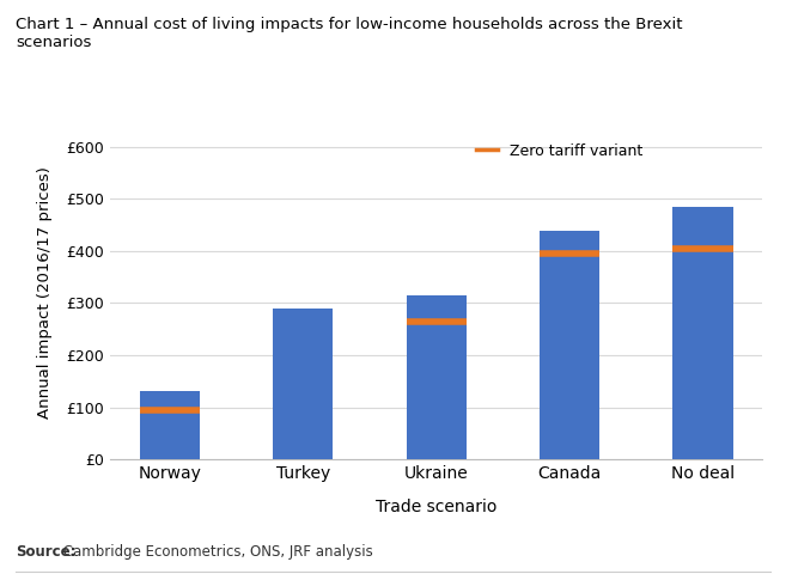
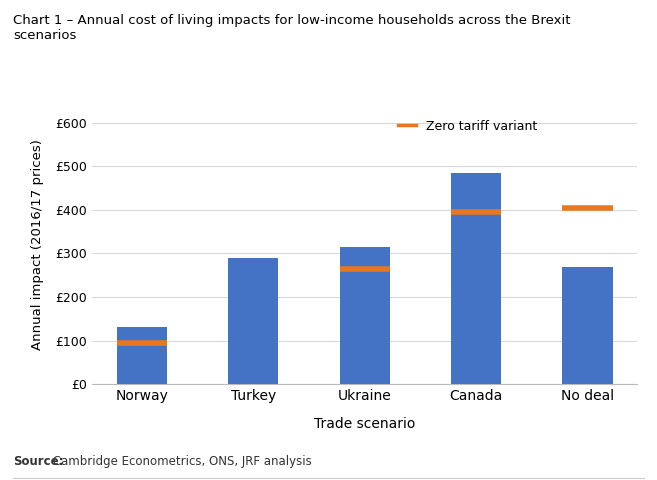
Canada: £440 -> £485
No deal: £485 -> £270
